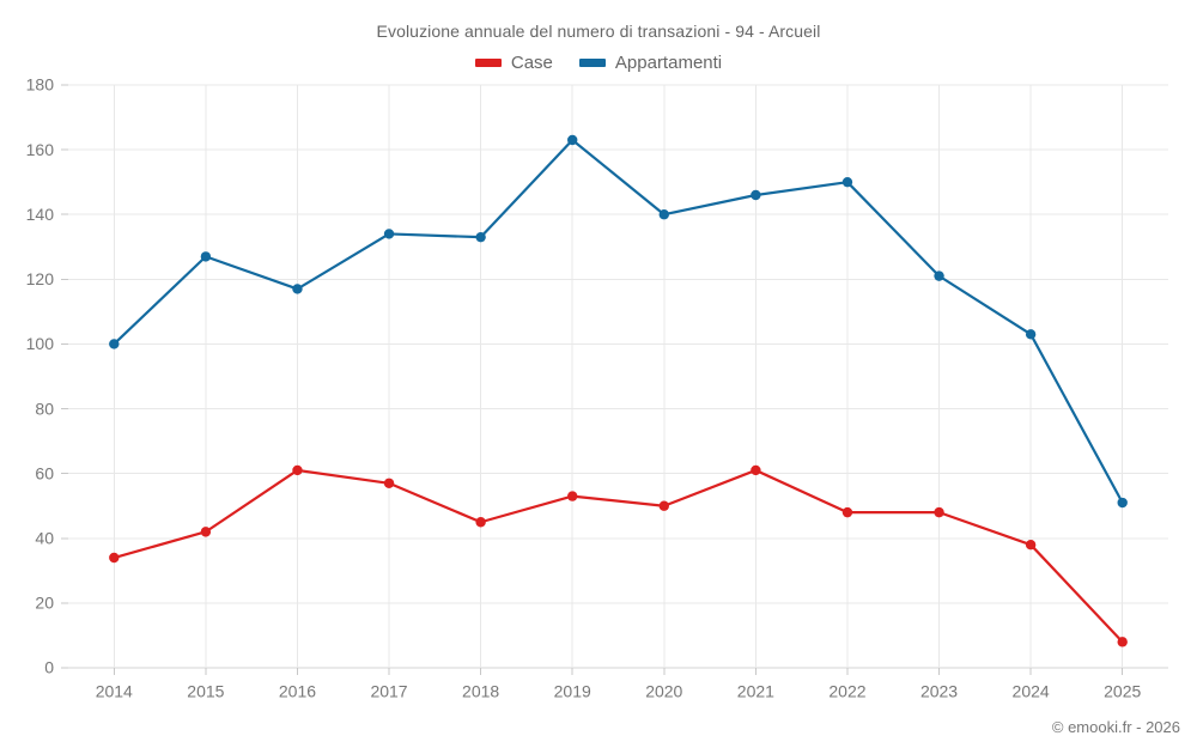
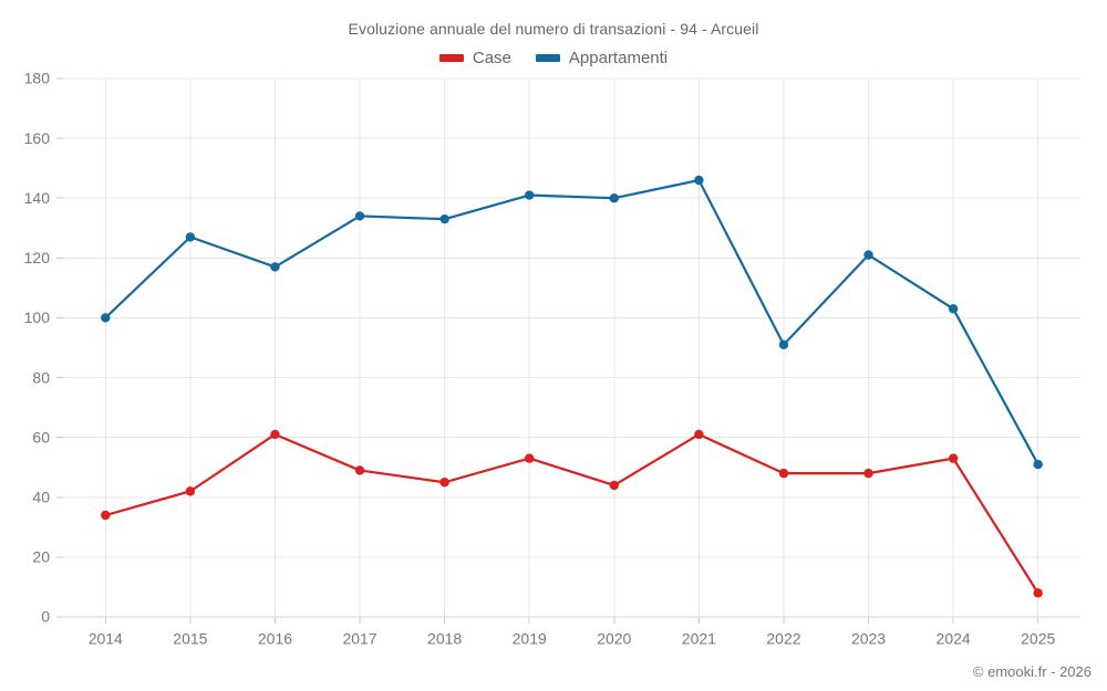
Case/2017: 57 -> 49
Appartamenti/2019: 163 -> 141
Case/2020: 50 -> 44
Appartamenti/2022: 150 -> 91
Case/2024: 38 -> 53
